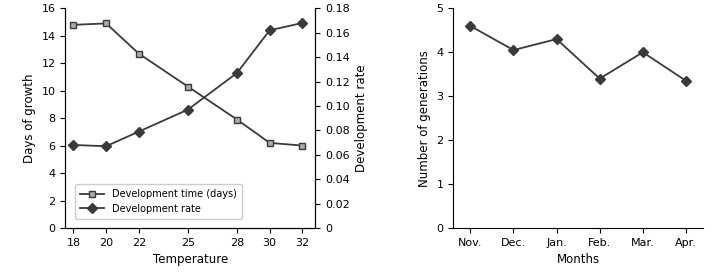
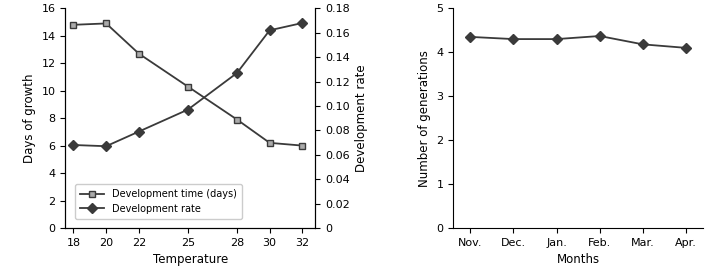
Nov.: 4.60 -> 4.35
Dec.: 4.05 -> 4.30
Feb.: 3.40 -> 4.37
Mar.: 4.00 -> 4.18
Apr.: 3.35 -> 4.10
